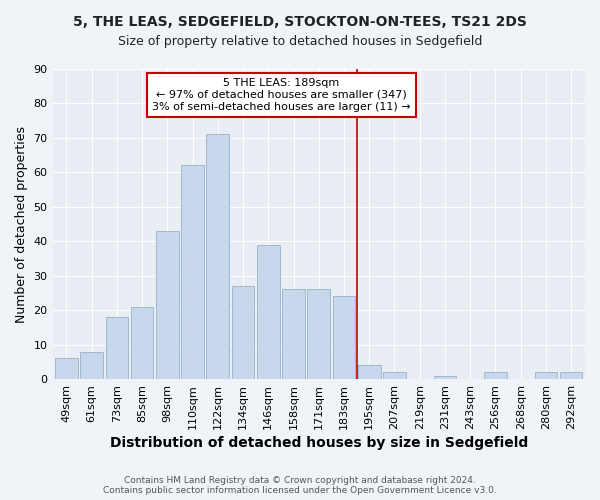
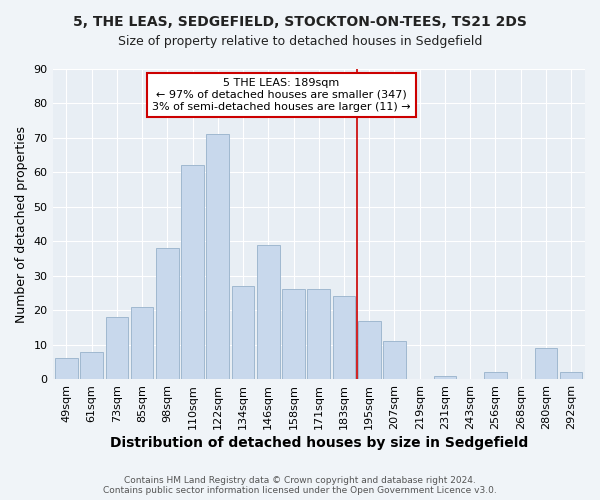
98sqm: 43 -> 38
195sqm: 4 -> 17
207sqm: 2 -> 11
280sqm: 2 -> 9
